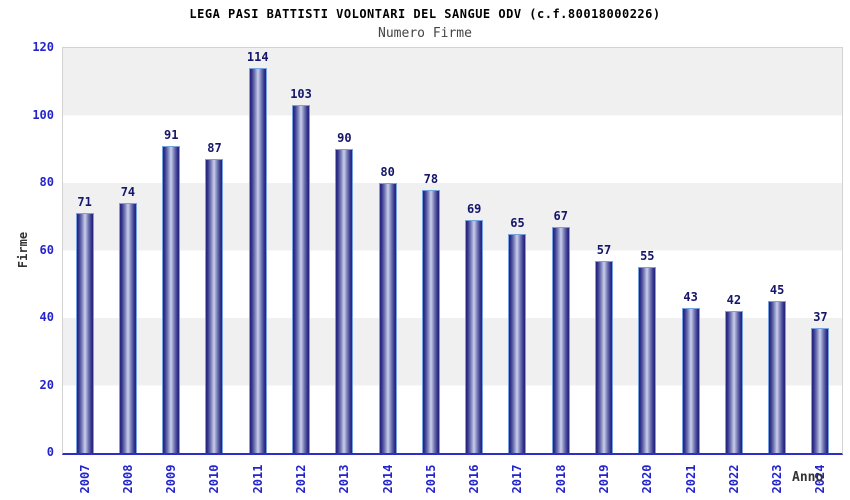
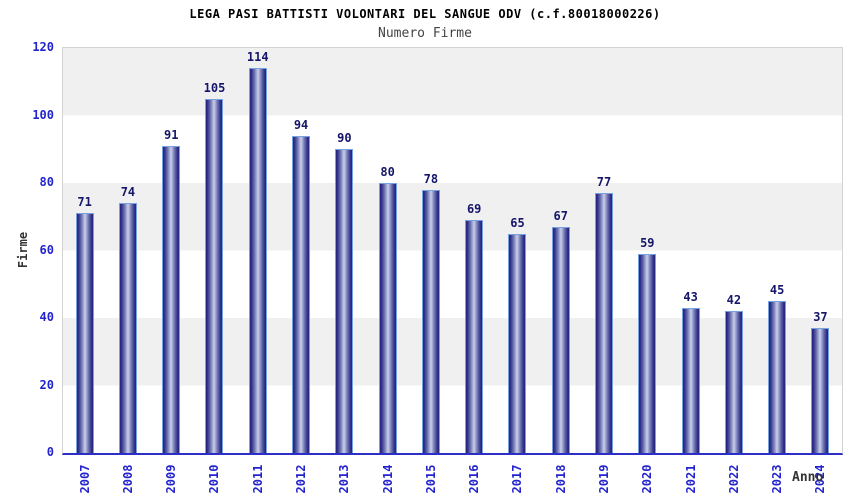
2010: 87 -> 105
2012: 103 -> 94
2019: 57 -> 77
2020: 55 -> 59
